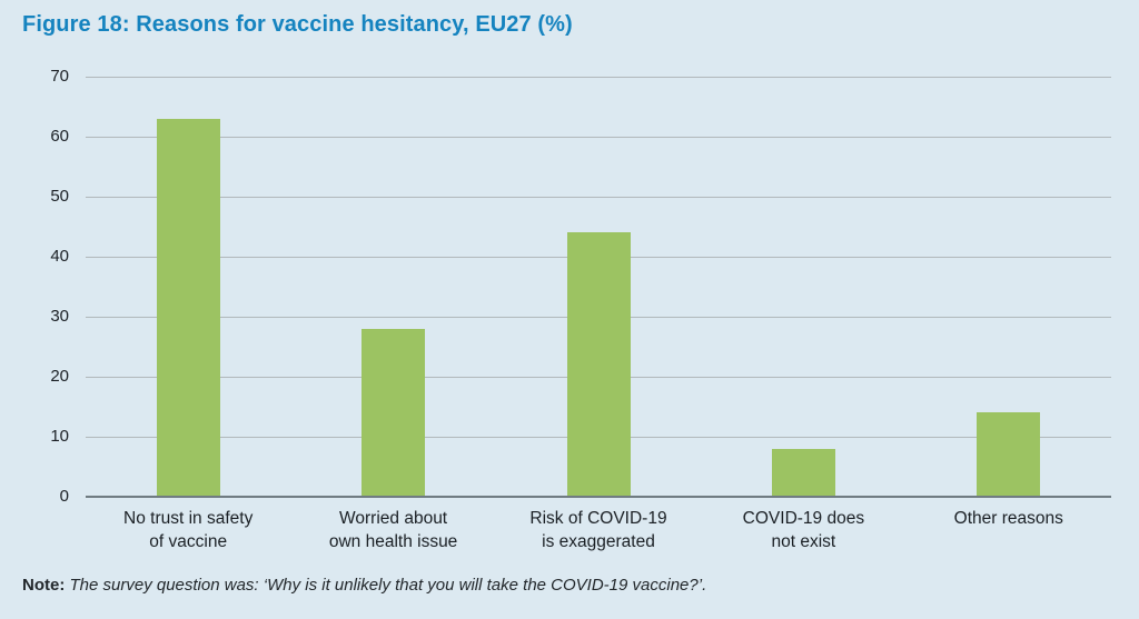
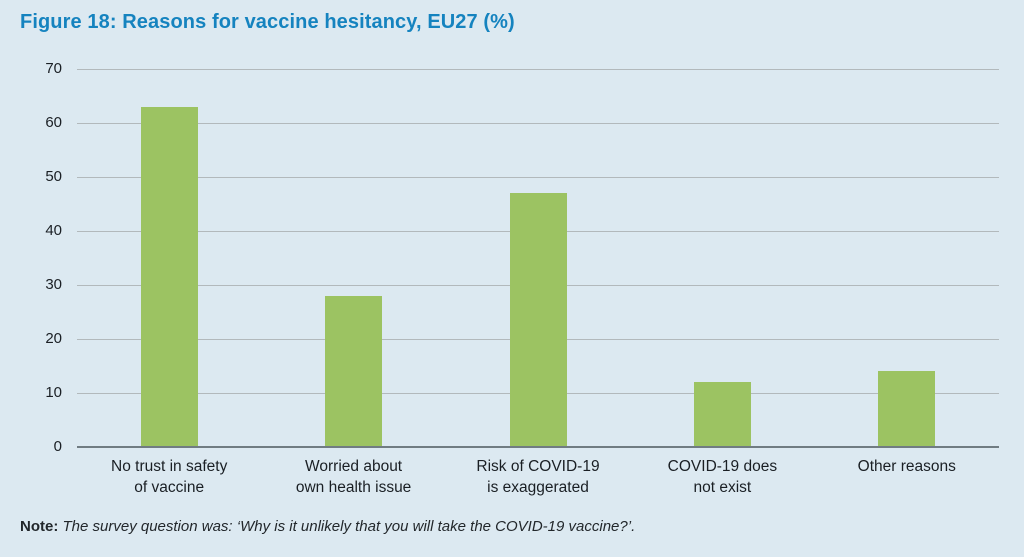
Risk of COVID-19 is exaggerated: 44 -> 47
COVID-19 does not exist: 8 -> 12
